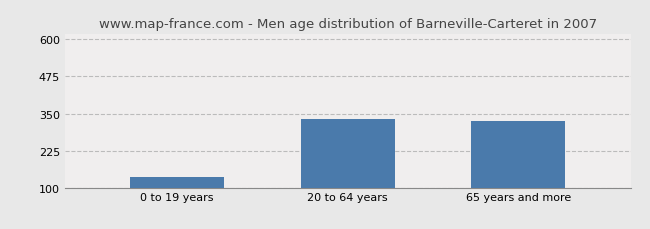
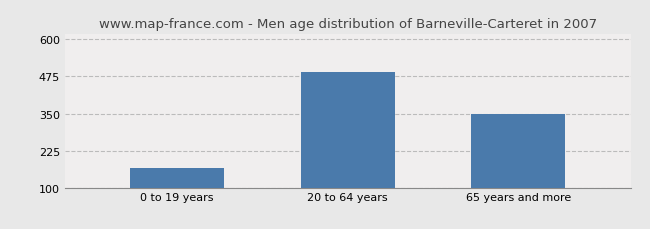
0 to 19 years: 135 -> 165
20 to 64 years: 330 -> 490
65 years and more: 325 -> 348
